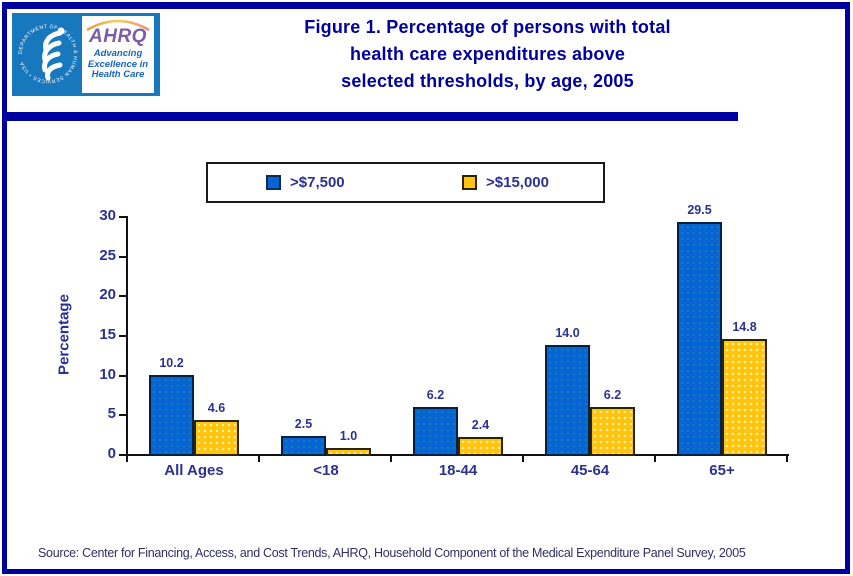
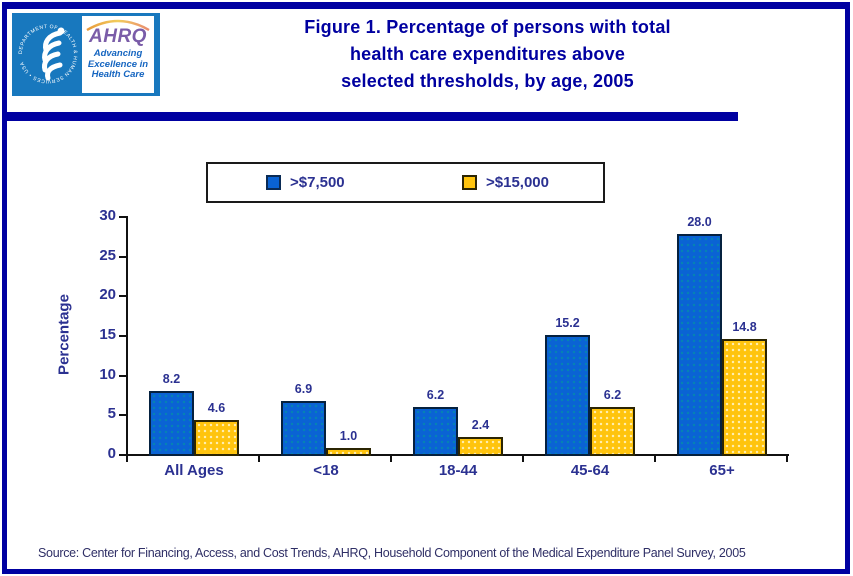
>$7,500/All Ages: 10.2 -> 8.2
>$7,500/<18: 2.5 -> 6.9
>$7,500/45-64: 14.0 -> 15.2
>$7,500/65+: 29.5 -> 28.0
